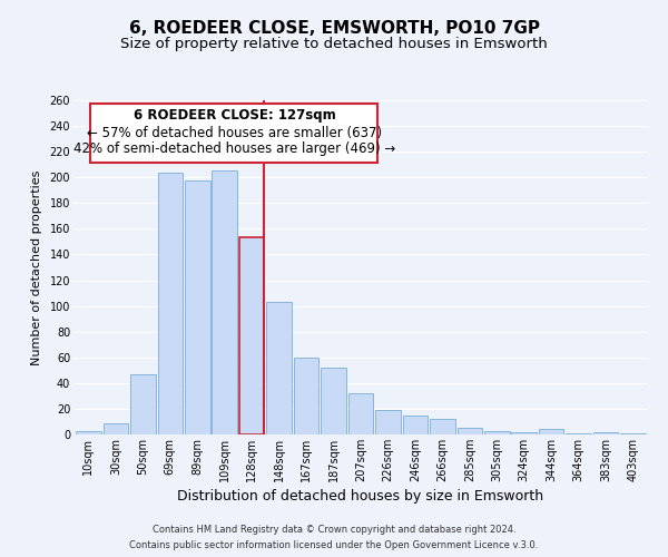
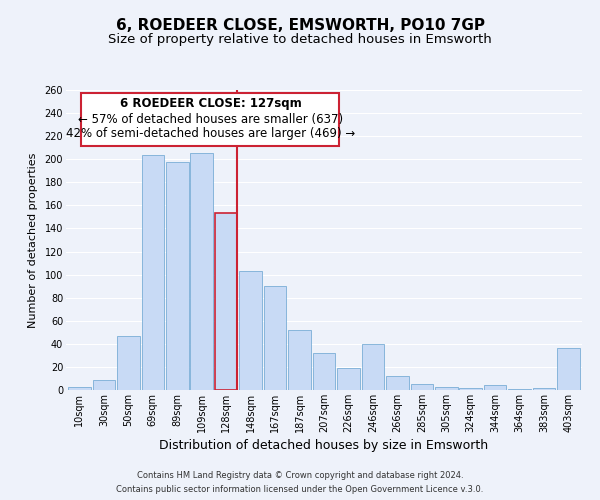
167sqm: 60 -> 90
246sqm: 15 -> 40
403sqm: 1 -> 36
